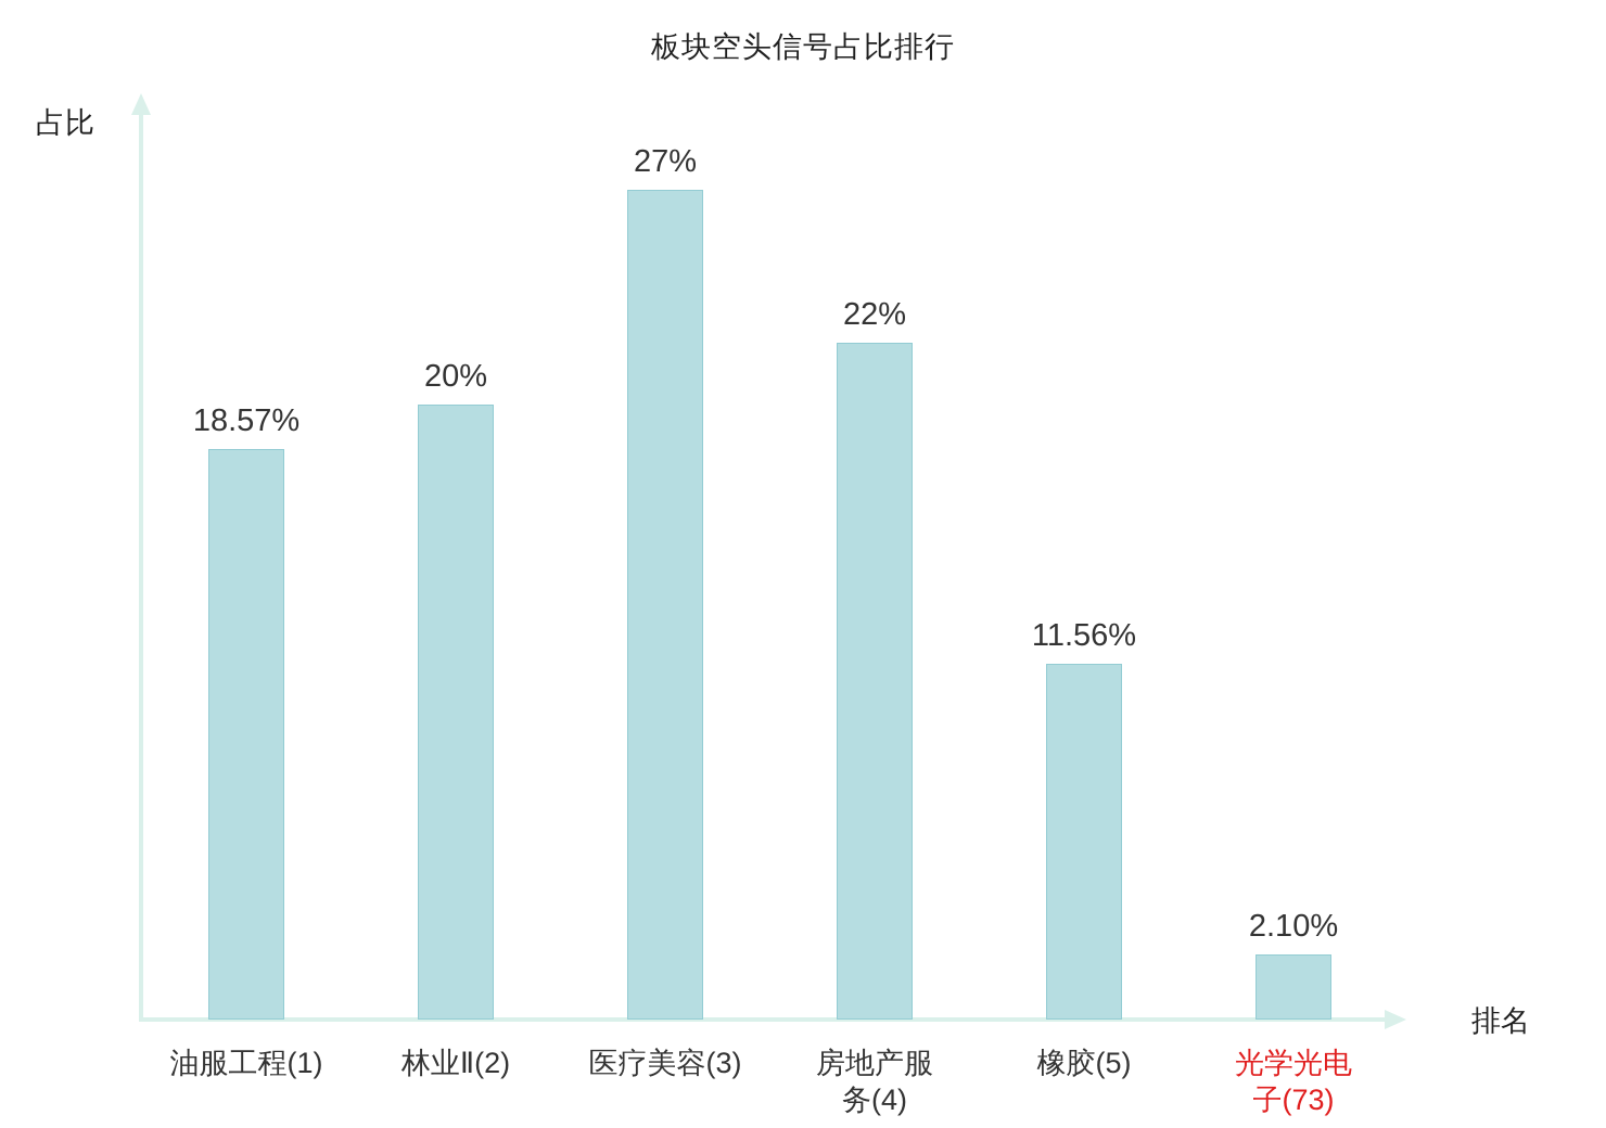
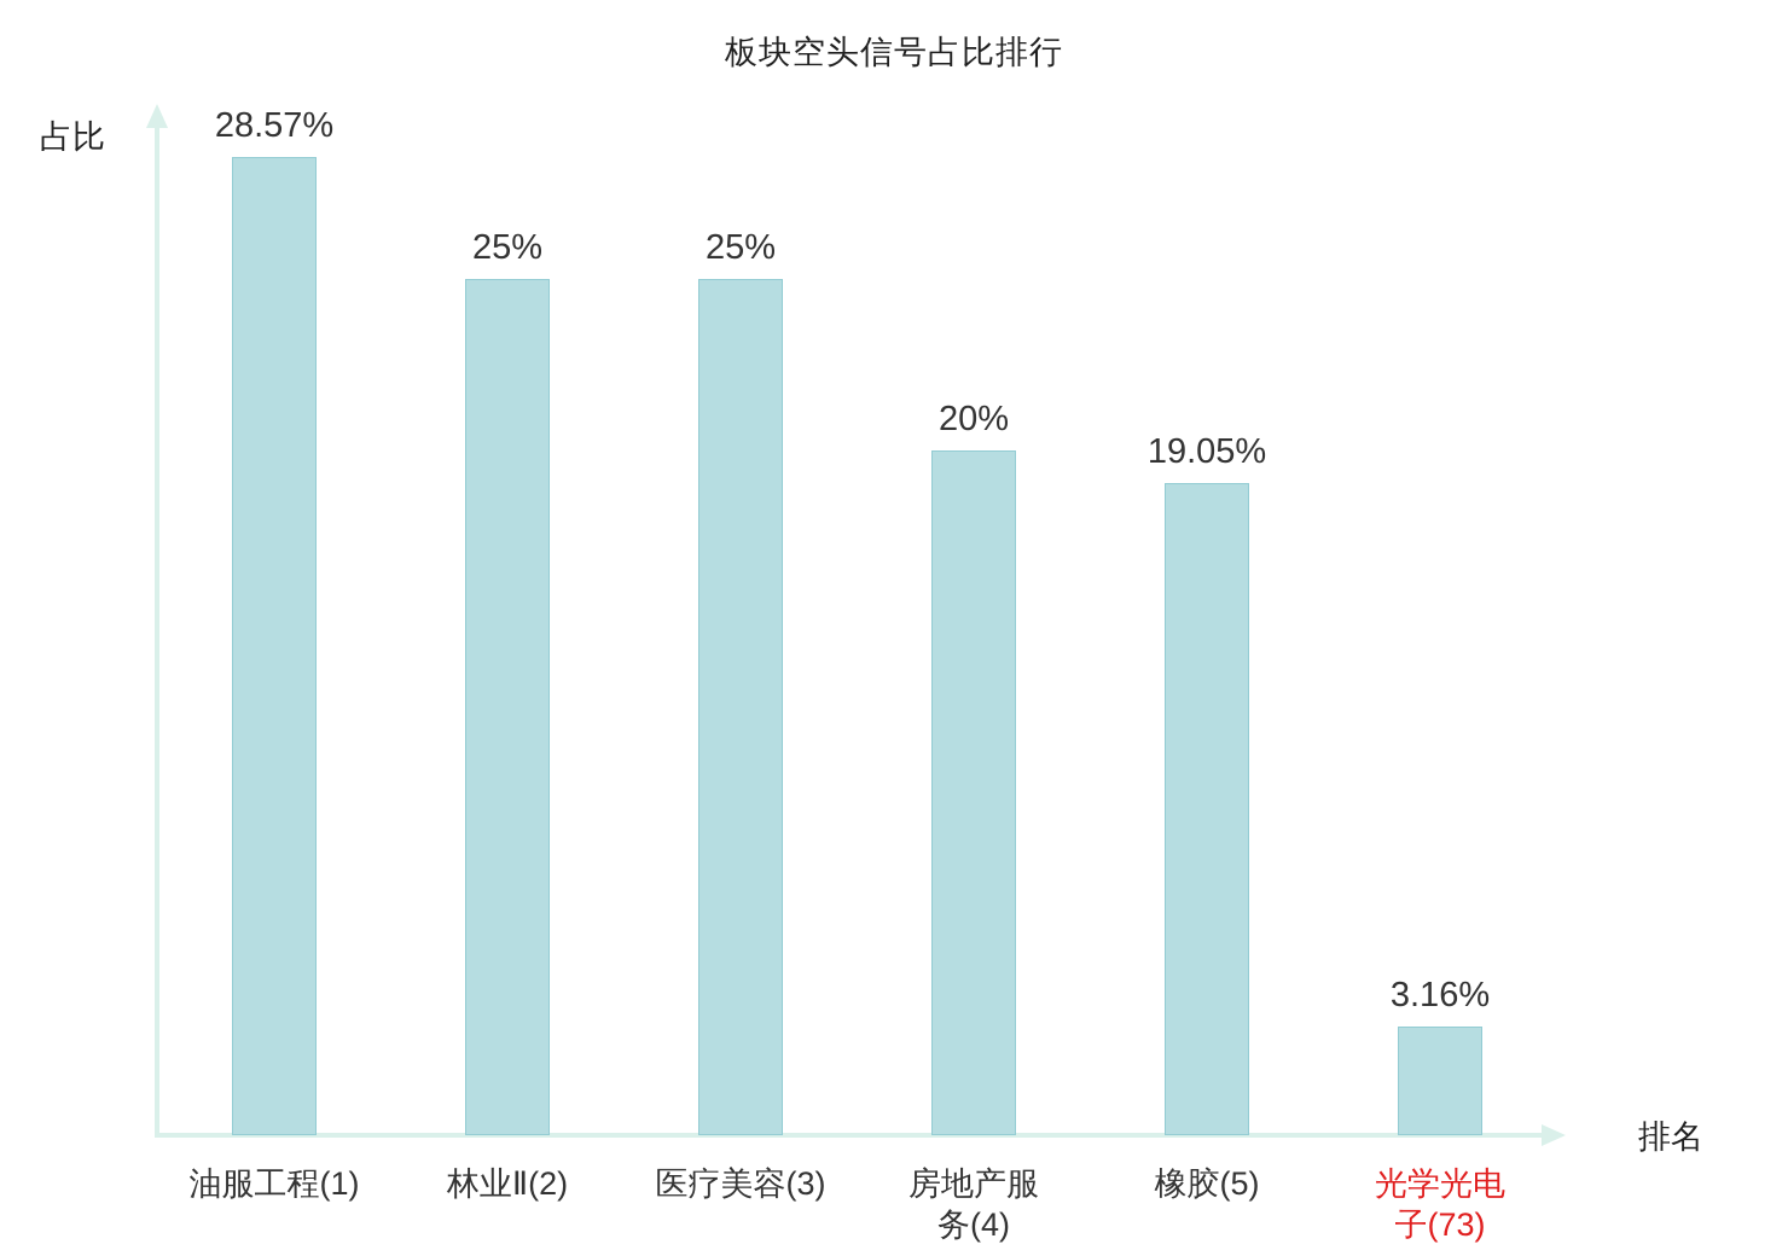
油服工程(1): 18.57% -> 28.57%
林业Ⅱ(2): 20% -> 25%
医疗美容(3): 27% -> 25%
房地产服 务(4): 22% -> 20%
橡胶(5): 11.56% -> 19.05%
光学光电 子(73): 2.10% -> 3.16%
